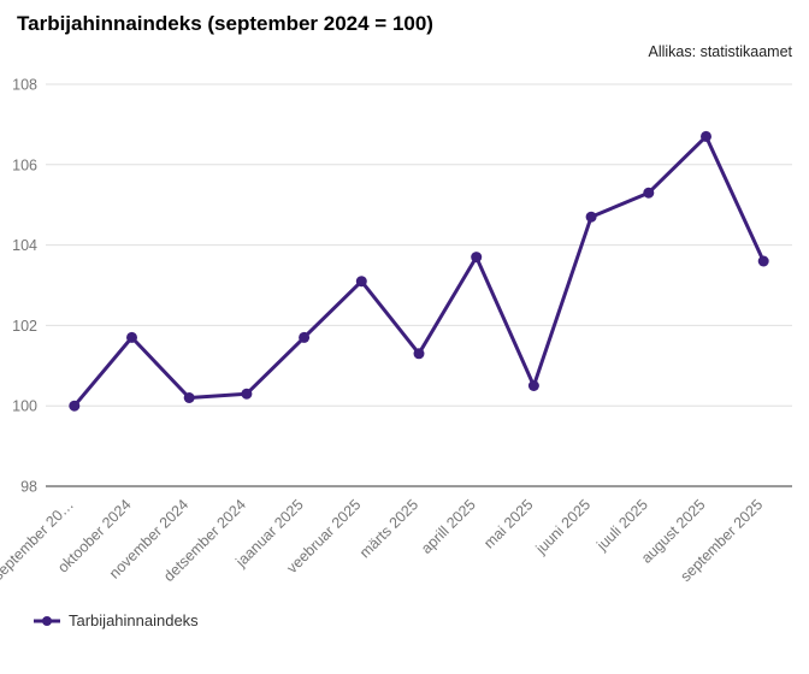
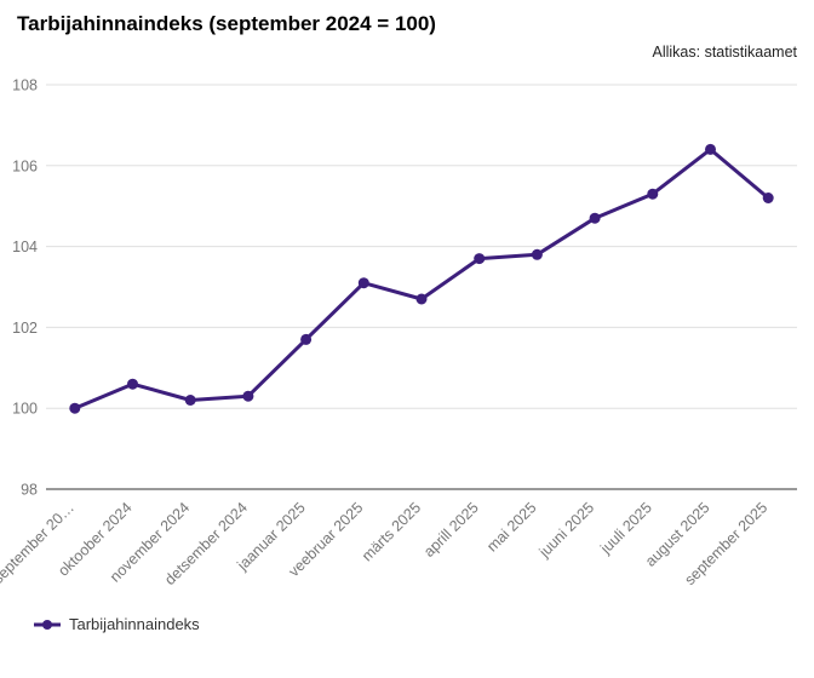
oktoober 2024: 101.7 -> 100.6
märts 2025: 101.3 -> 102.7
mai 2025: 100.5 -> 103.8
august 2025: 106.7 -> 106.4
september 2025: 103.6 -> 105.2
